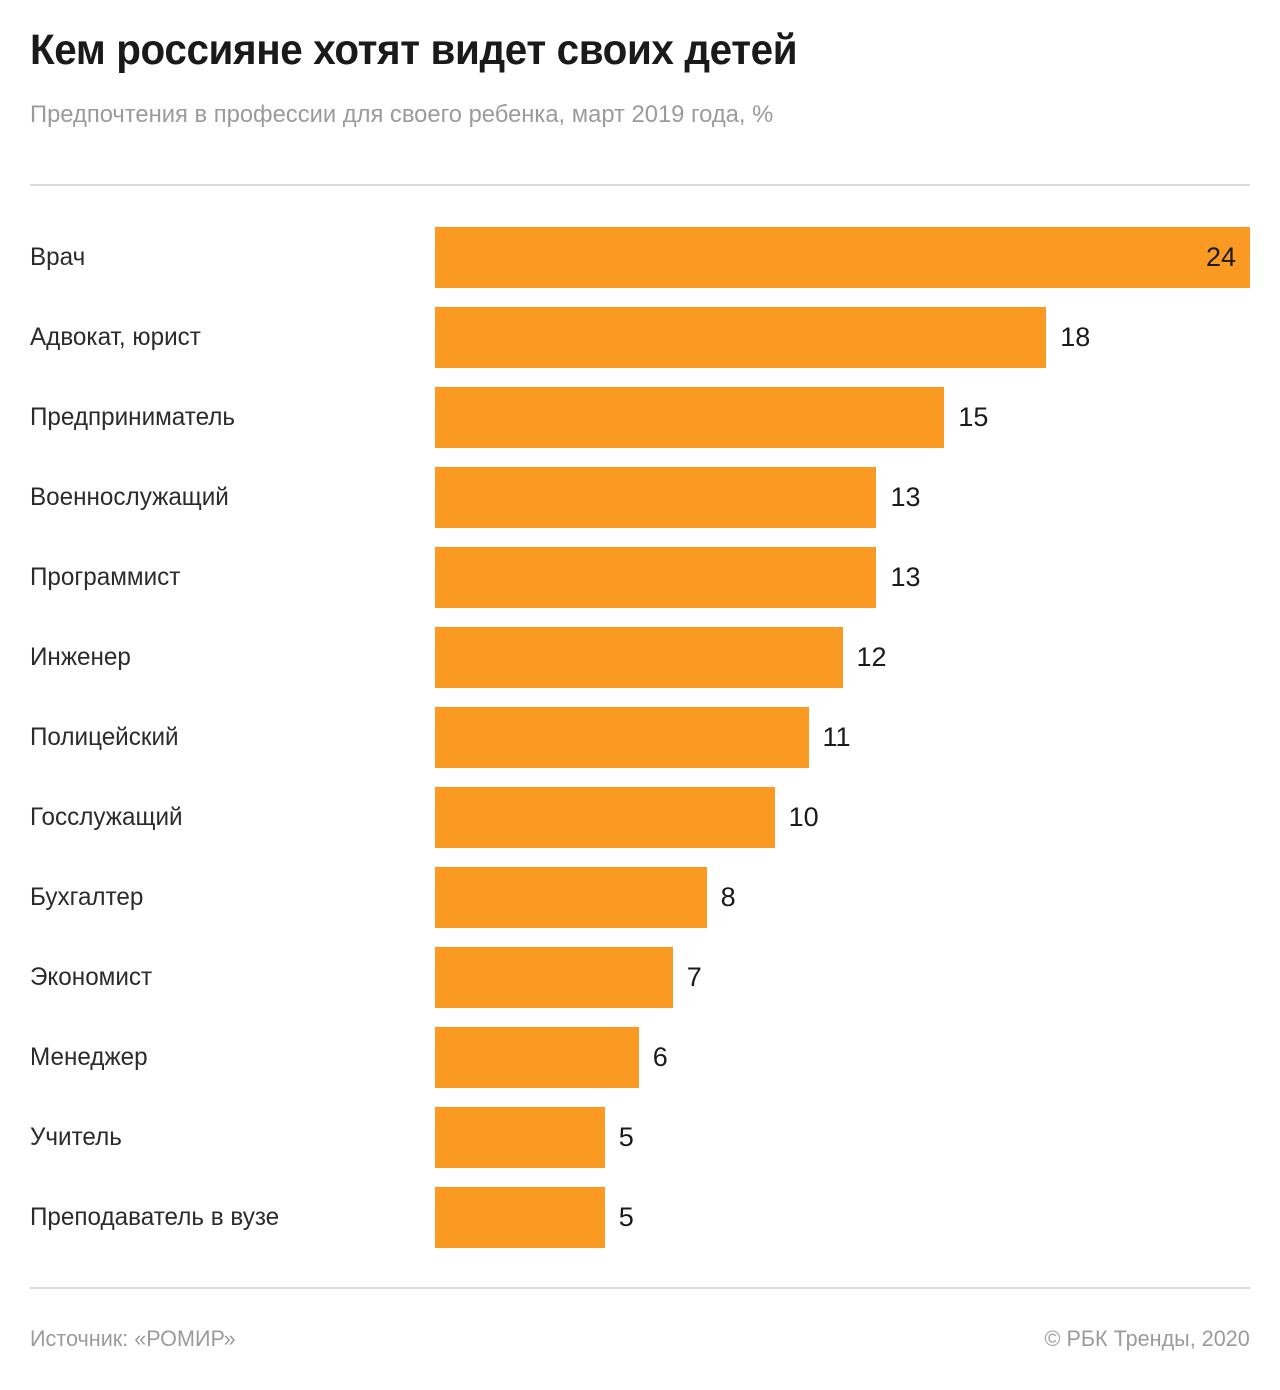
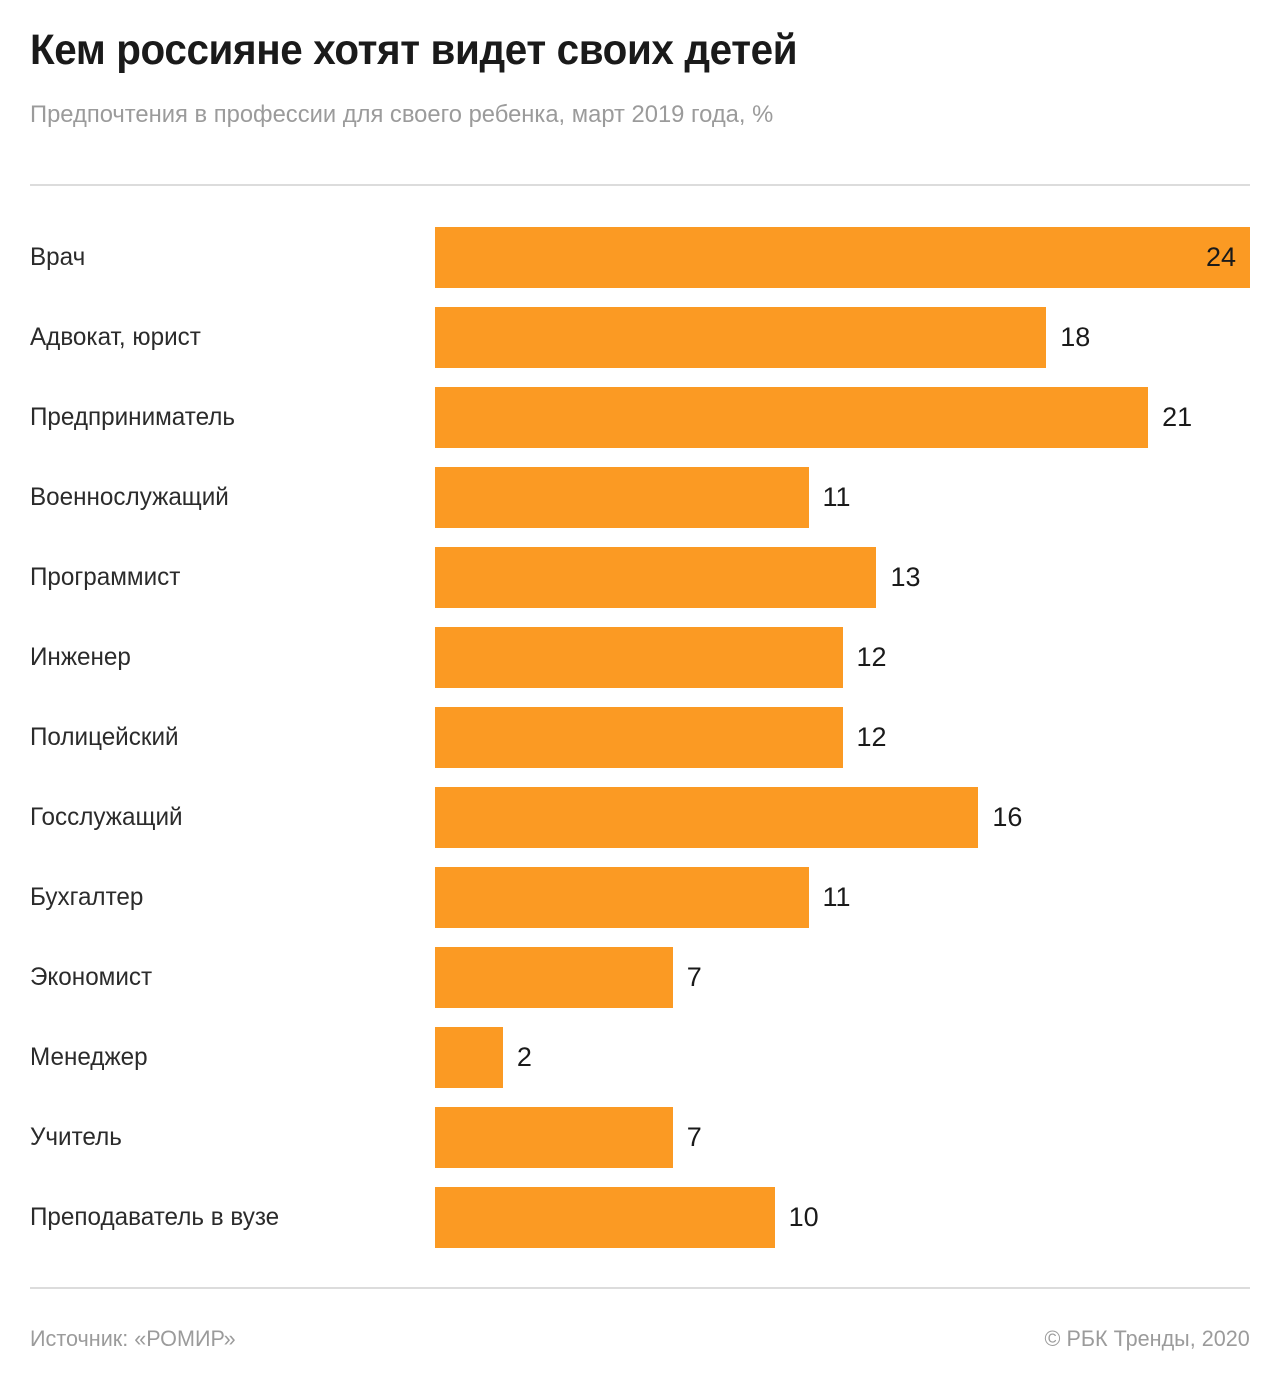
Предприниматель: 15 -> 21
Военнослужащий: 13 -> 11
Полицейский: 11 -> 12
Госслужащий: 10 -> 16
Бухгалтер: 8 -> 11
Менеджер: 6 -> 2
Учитель: 5 -> 7
Преподаватель в вузе: 5 -> 10
